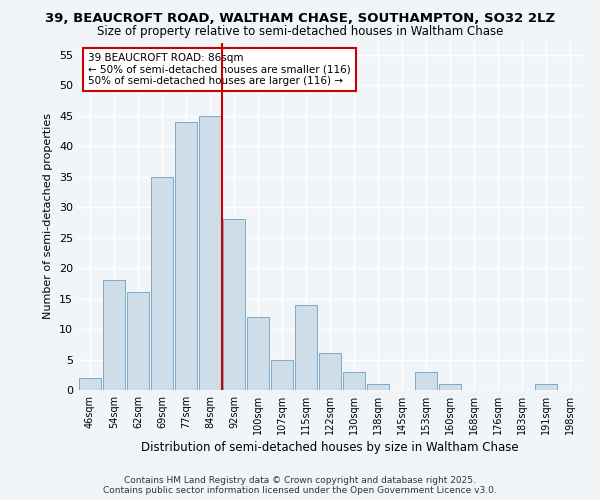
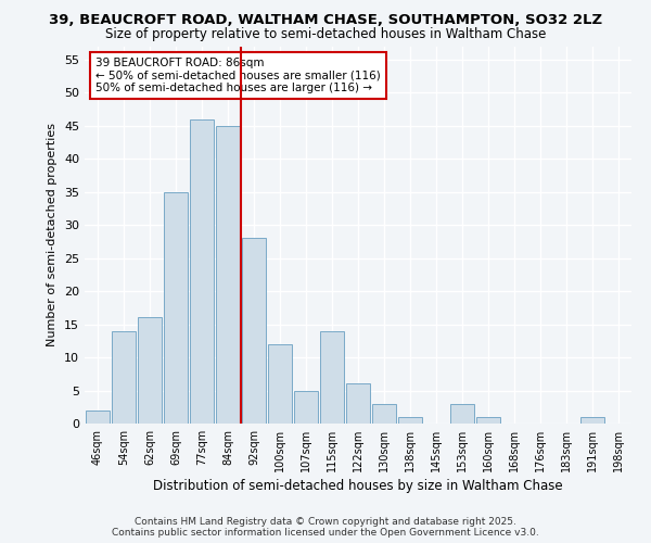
54sqm: 18 -> 14
77sqm: 44 -> 46
